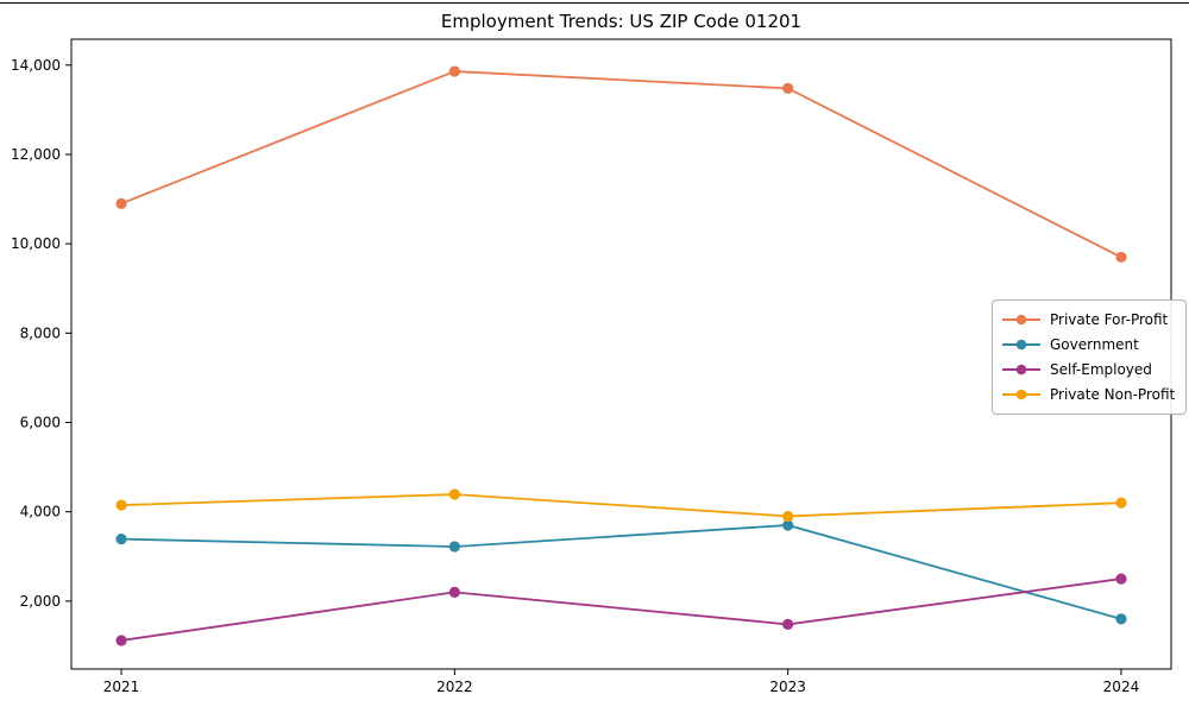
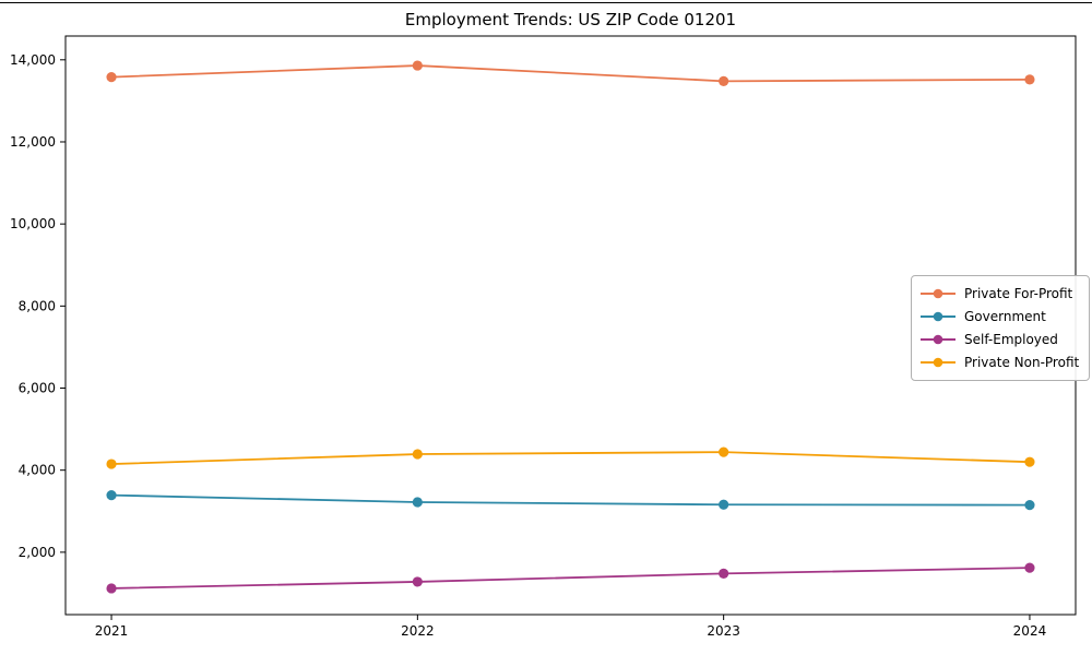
Private For-Profit/2021: 10900 -> 13600
Self-Employed/2022: 2200 -> 1300
Government/2023: 3700 -> 3200
Private Non-Profit/2023: 3900 -> 4400
Private For-Profit/2024: 9700 -> 13500
Government/2024: 1600 -> 3200
Self-Employed/2024: 2500 -> 1600
